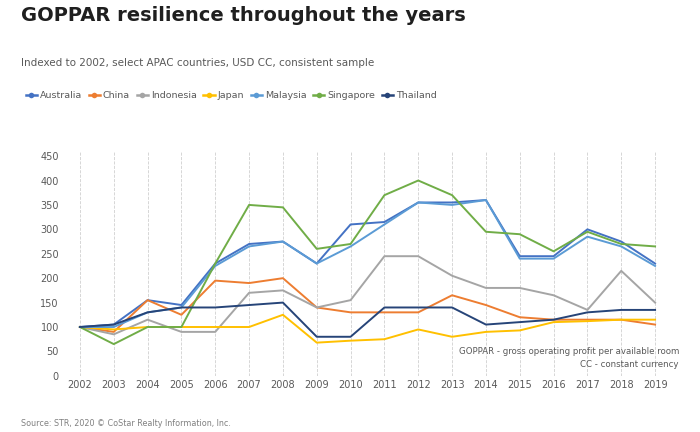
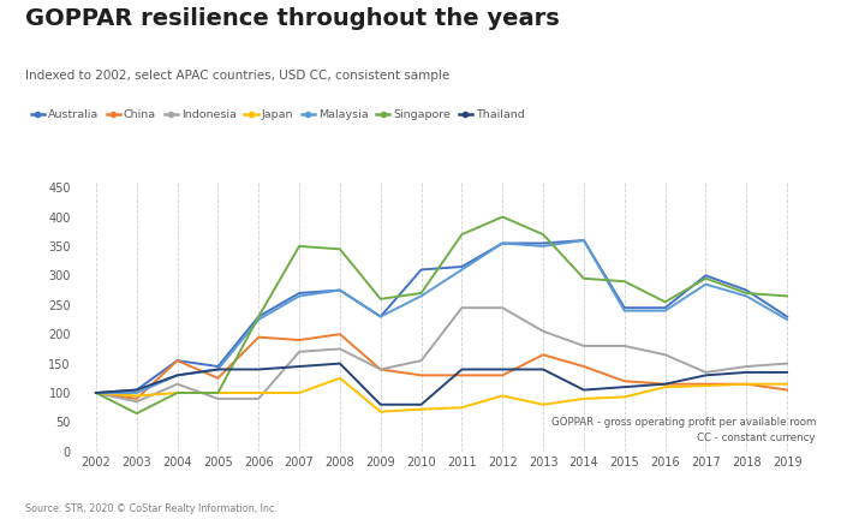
Indonesia/2018: 215 -> 145
